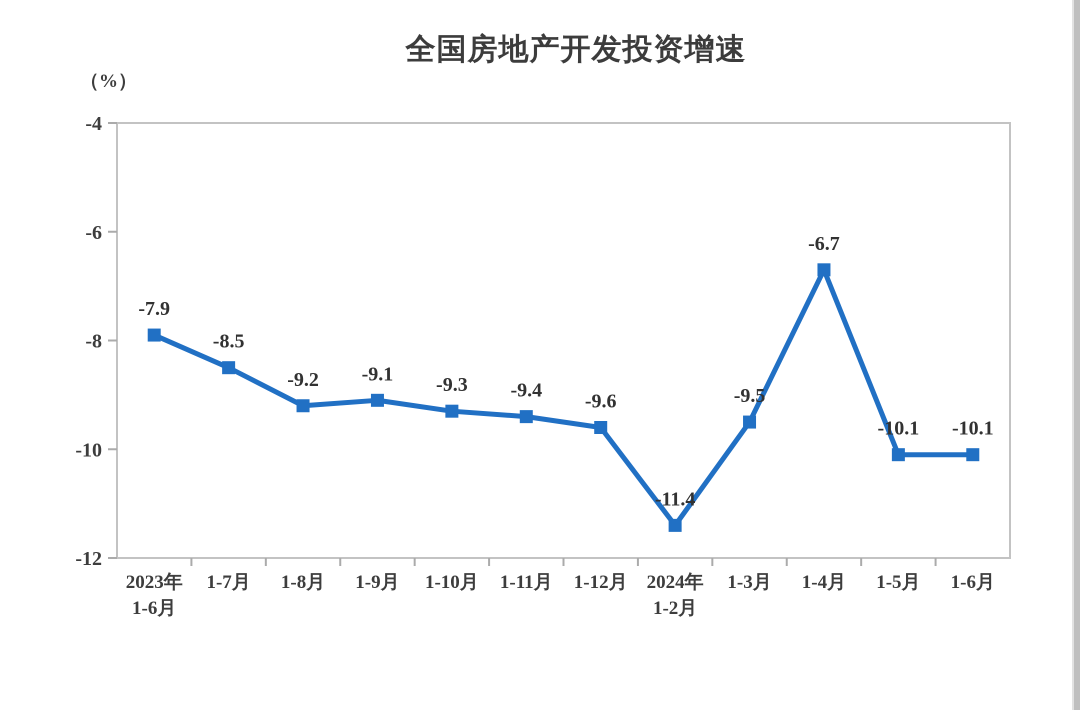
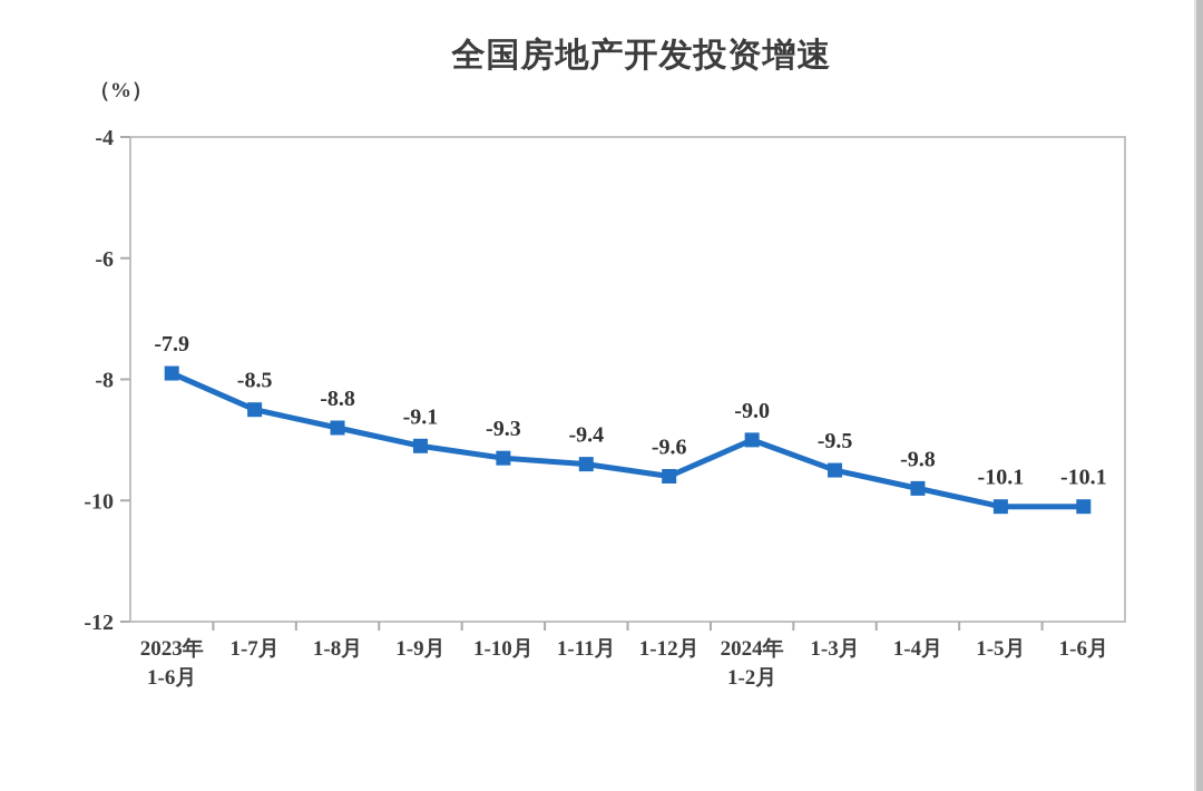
1-8月: -9.2 -> -8.8
2024年1-2月: -11.4 -> -9.0
1-4月: -6.7 -> -9.8
